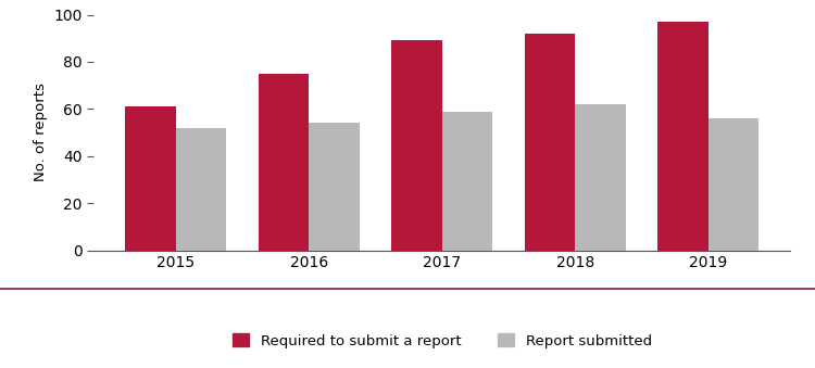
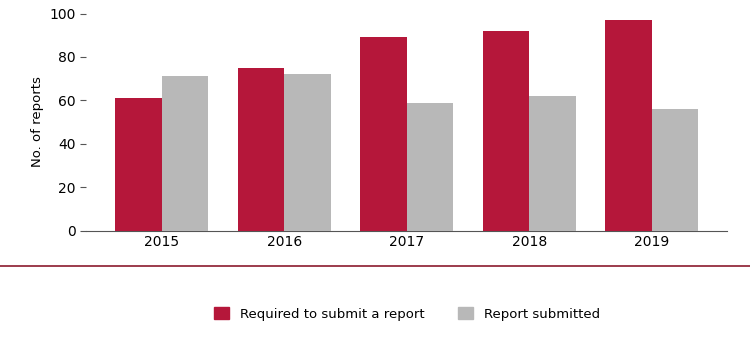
Report submitted/2015: 52 -> 71
Report submitted/2016: 54 -> 72
